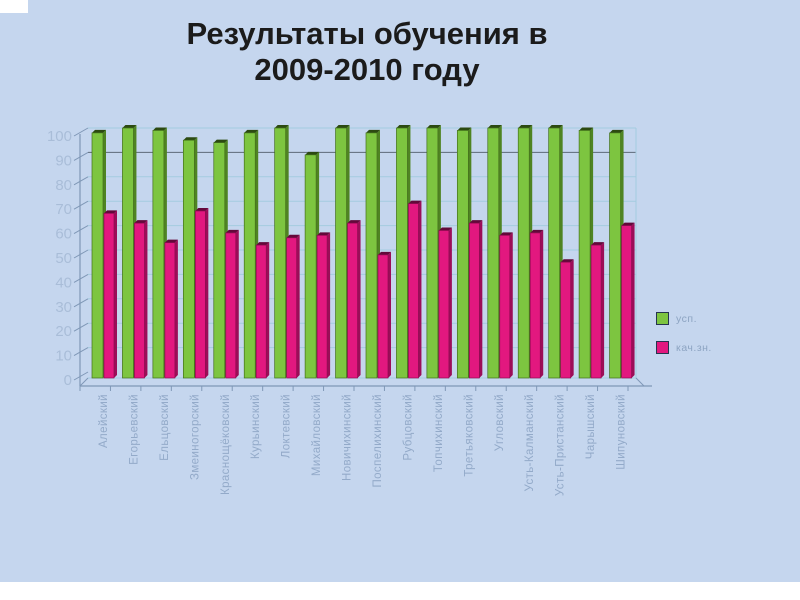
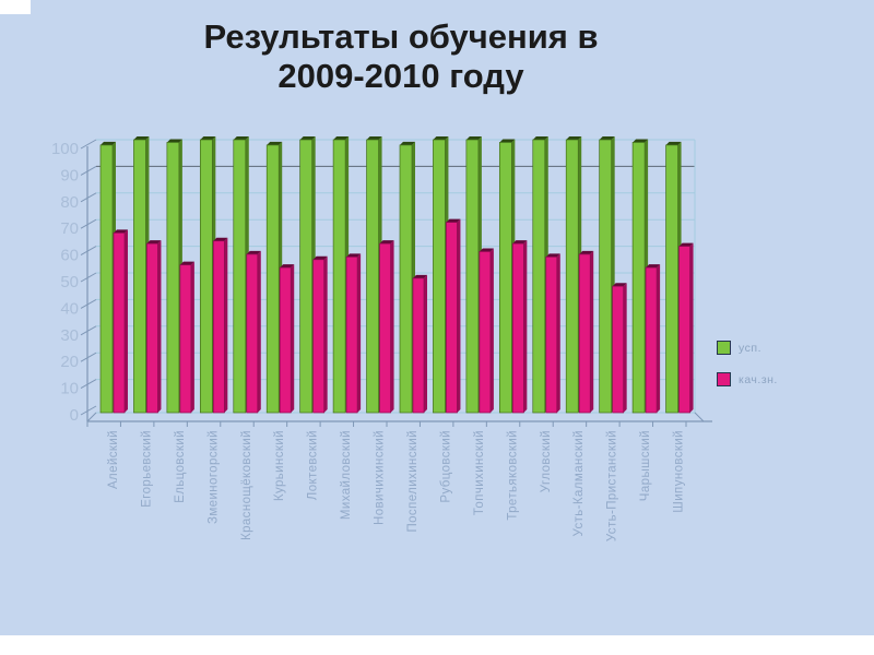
усп./Змеиногорский: 95 -> 100
кач.зн./Змеиногорский: 66 -> 62
усп./Краснощёковский: 94 -> 100
усп./Михайловский: 89 -> 100
